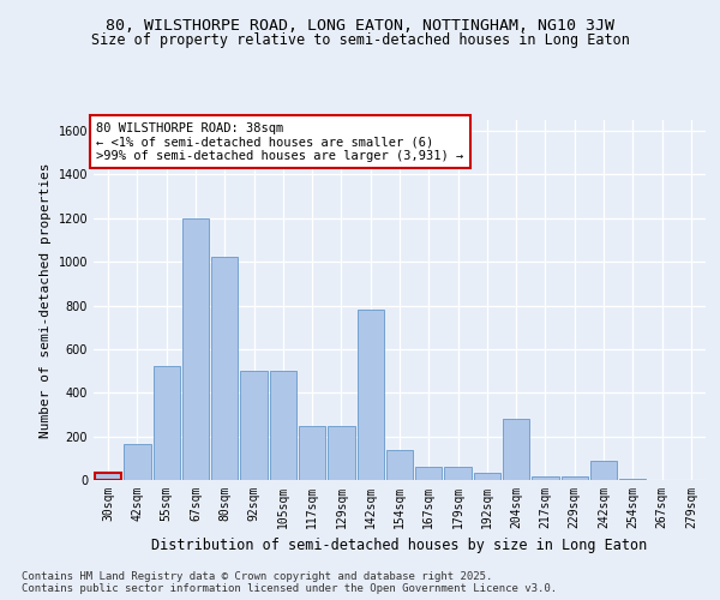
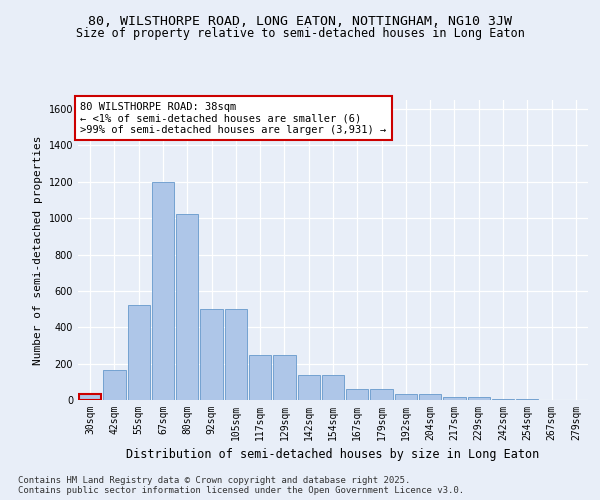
142sqm: 780 -> 140
204sqm: 280 -> 40
242sqm: 90 -> 10
